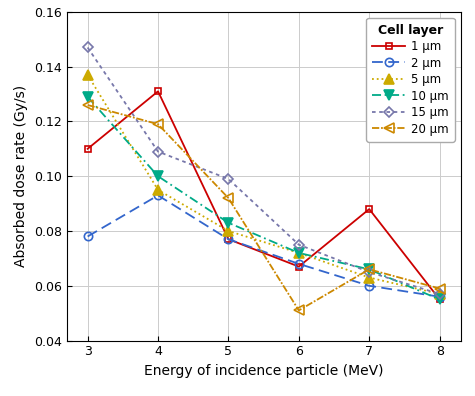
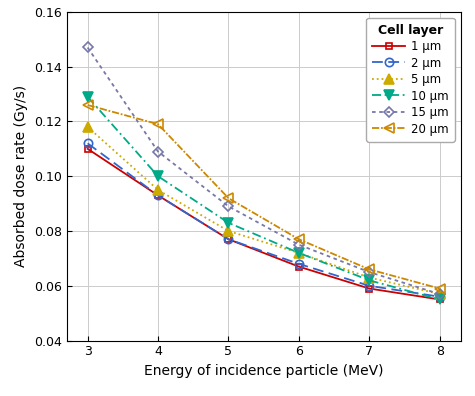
2 μm/3: 0.078 -> 0.112
5 μm/3: 0.137 -> 0.118
1 μm/4: 0.131 -> 0.093
15 μm/5: 0.099 -> 0.089
20 μm/6: 0.051 -> 0.077
1 μm/7: 0.088 -> 0.059
10 μm/7: 0.066 -> 0.062
